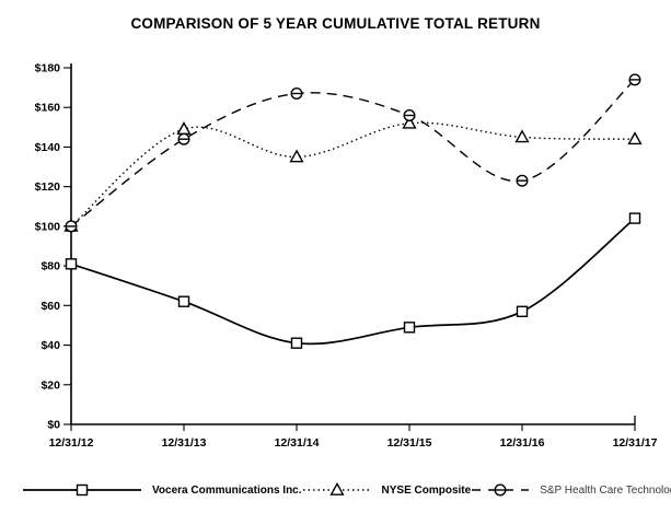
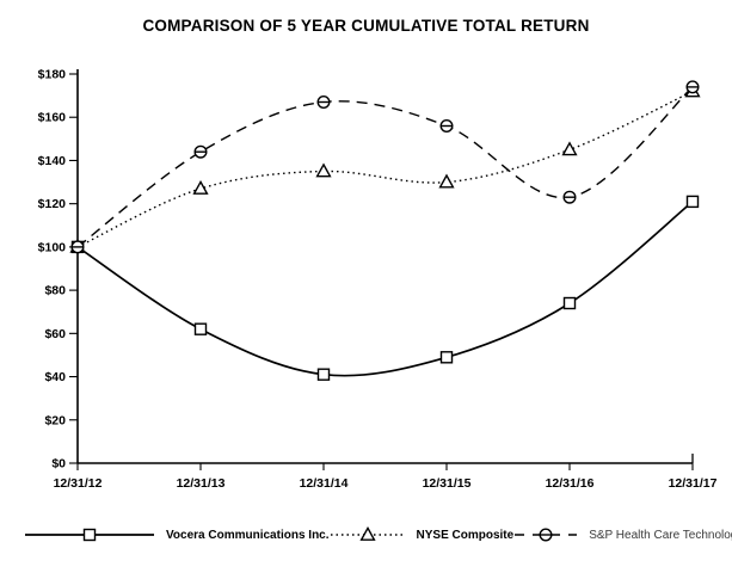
Vocera Communications Inc./12/31/12: $81 -> $100
NYSE Composite/12/31/13: $149 -> $127
NYSE Composite/12/31/15: $152 -> $130
Vocera Communications Inc./12/31/16: $57 -> $74
Vocera Communications Inc./12/31/17: $104 -> $121
NYSE Composite/12/31/17: $144 -> $172
